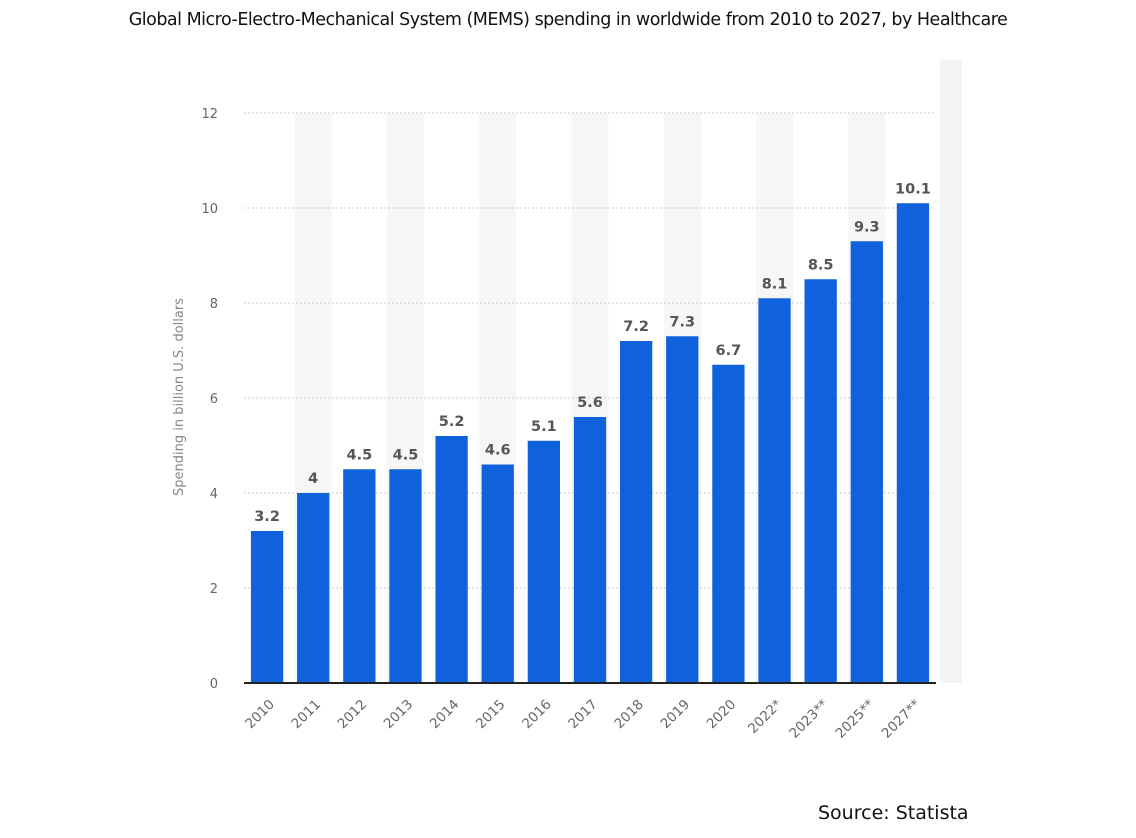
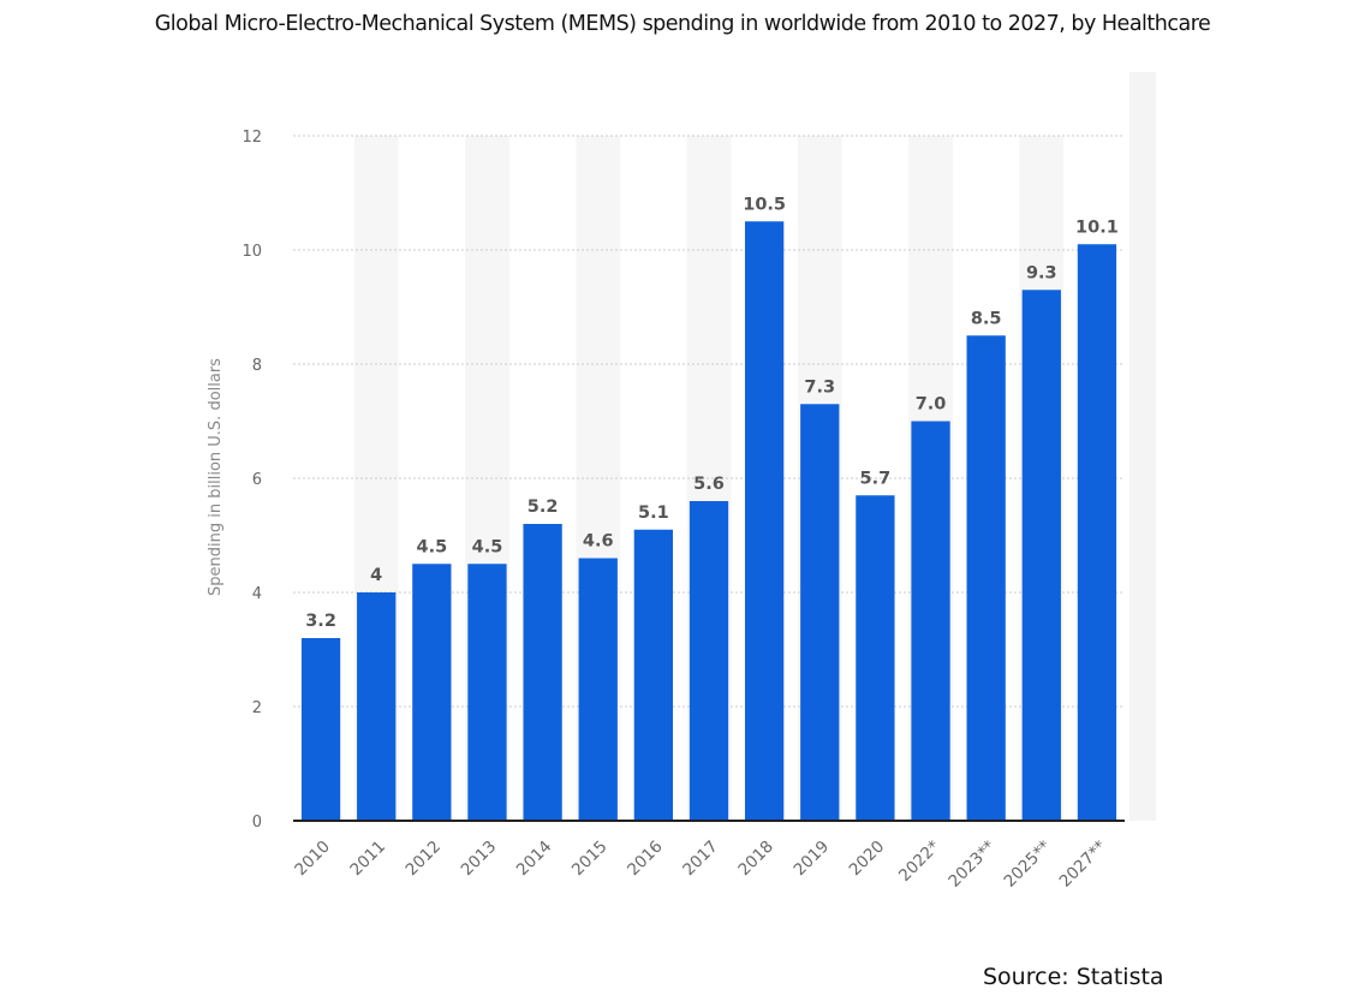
2018: 7.2 -> 10.5
2020: 6.7 -> 5.7
2022*: 8.1 -> 7.0
